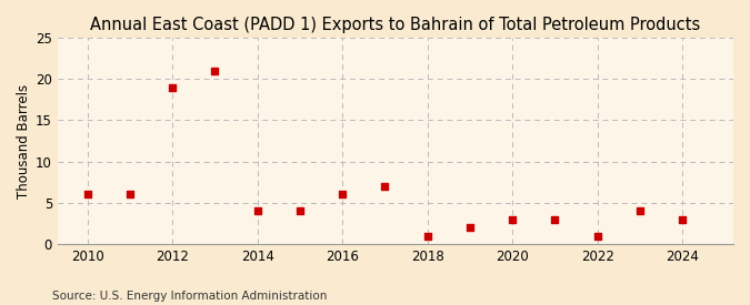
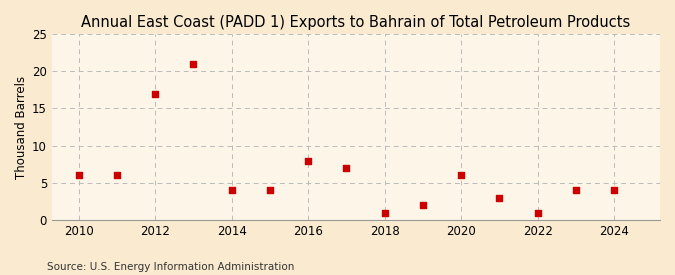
2012: 19 -> 17
2016: 6 -> 8
2020: 3 -> 6
2024: 3 -> 4
